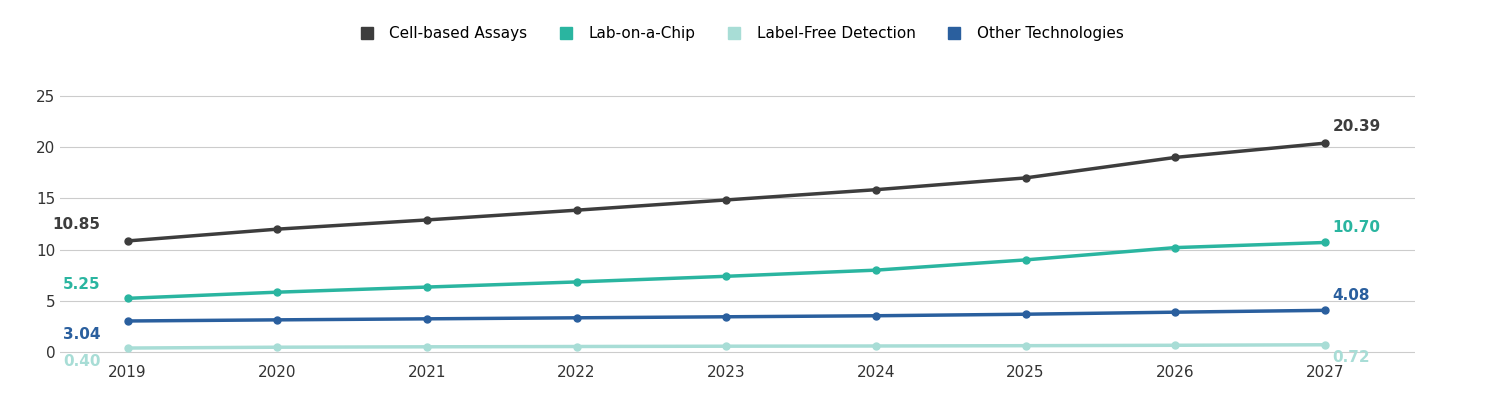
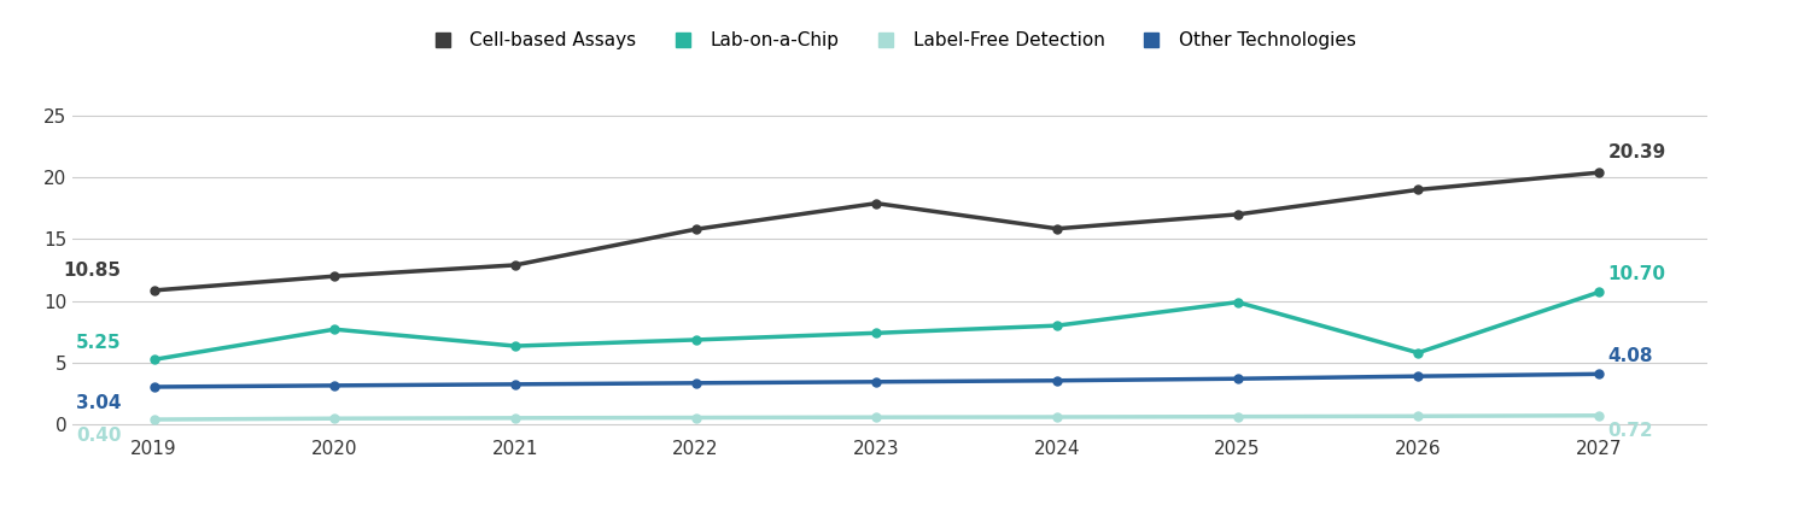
Lab-on-a-Chip/2020: 5.8 -> 7.7
Cell-based Assays/2022: 13.8 -> 15.8
Cell-based Assays/2023: 14.8 -> 17.9
Lab-on-a-Chip/2025: 9.0 -> 9.9
Lab-on-a-Chip/2026: 10.2 -> 5.8
